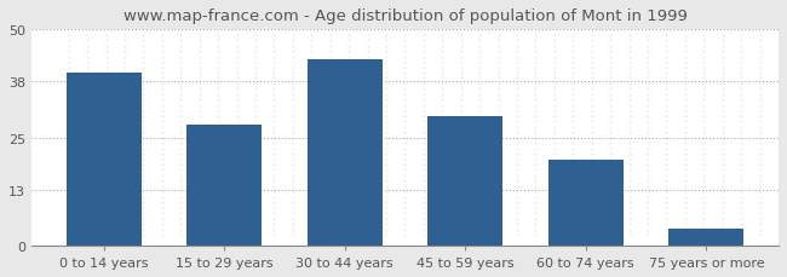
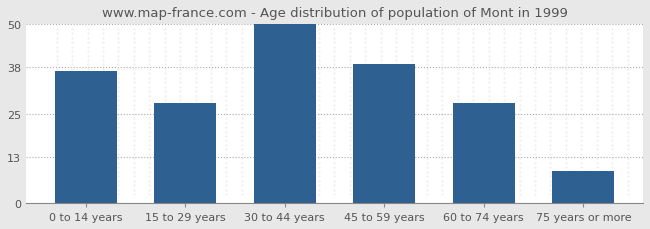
0 to 14 years: 40 -> 37
30 to 44 years: 43 -> 50
45 to 59 years: 30 -> 39
60 to 74 years: 20 -> 28
75 years or more: 4 -> 9
